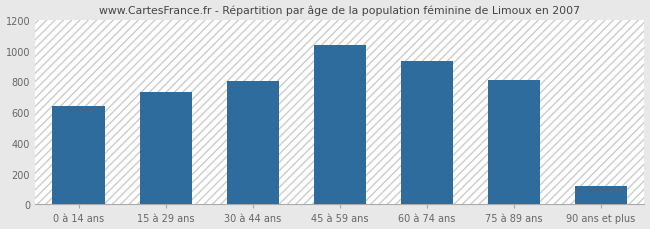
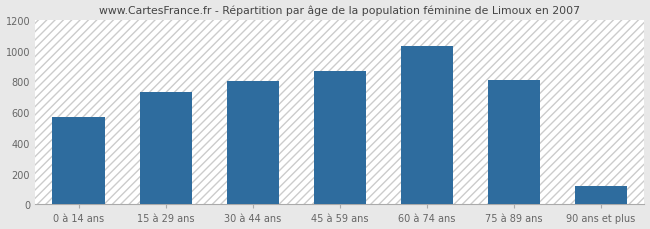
0 à 14 ans: 640 -> 570
45 à 59 ans: 1040 -> 870
60 à 74 ans: 940 -> 1030
